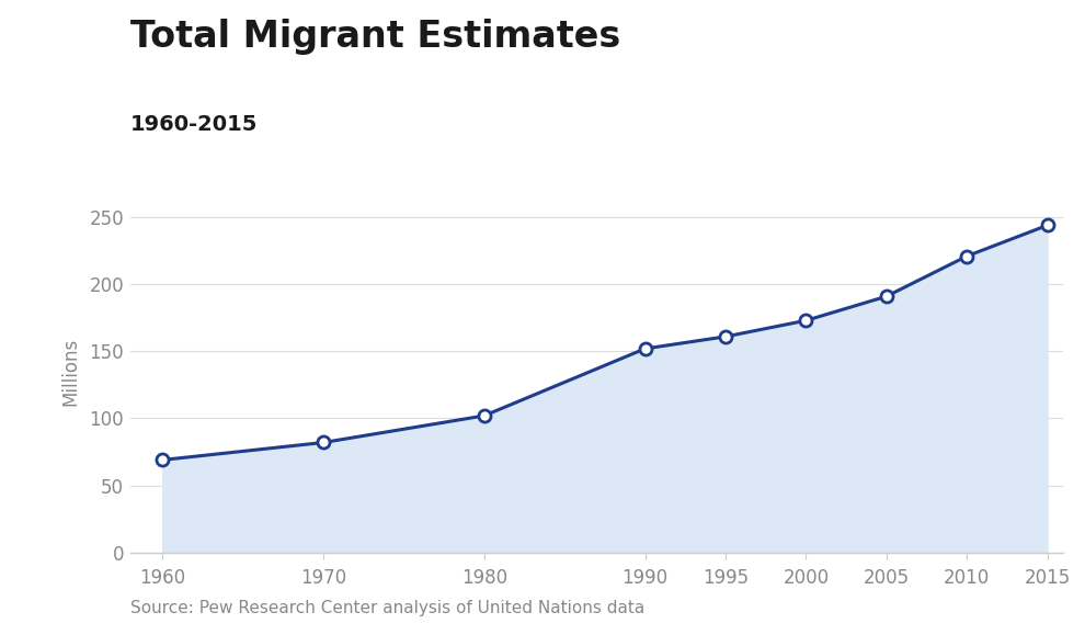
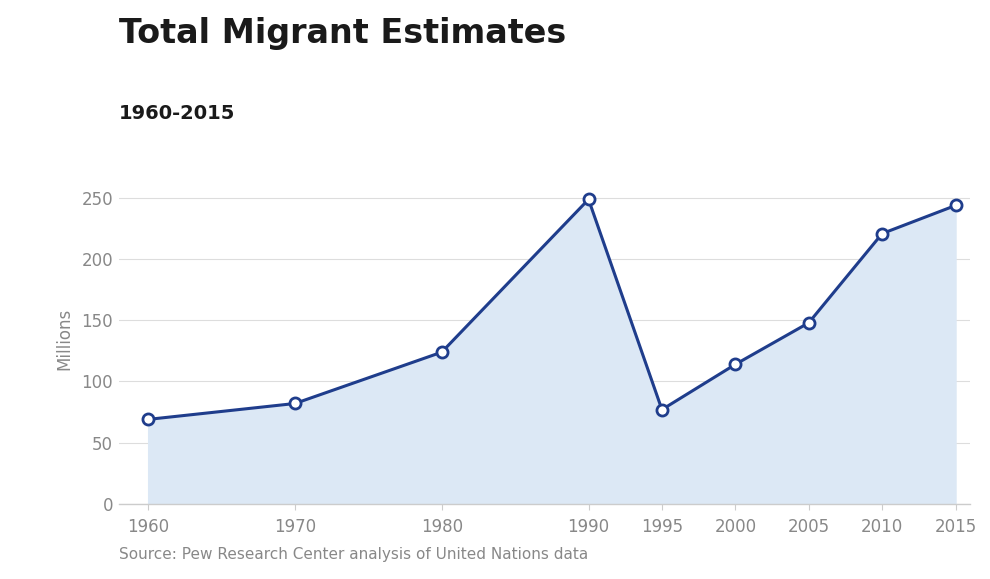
1980: 102 -> 124
1990: 152 -> 249
1995: 161 -> 77
2000: 173 -> 114
2005: 191 -> 148
